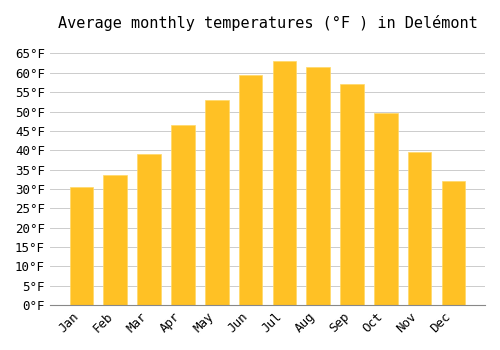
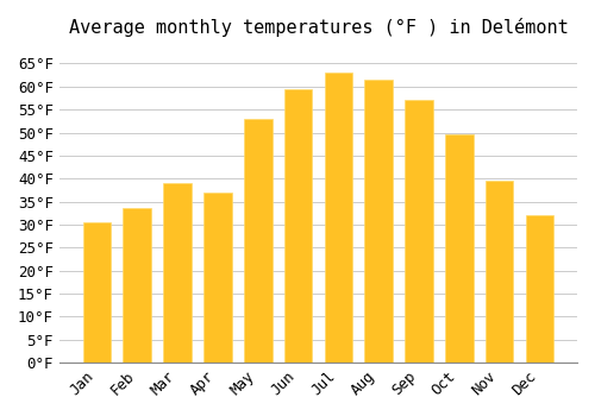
Apr: 46.5°F -> 37.0°F
